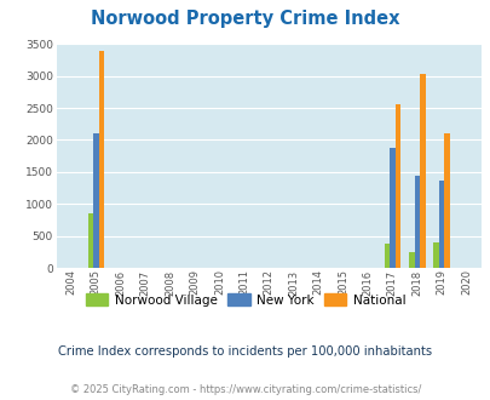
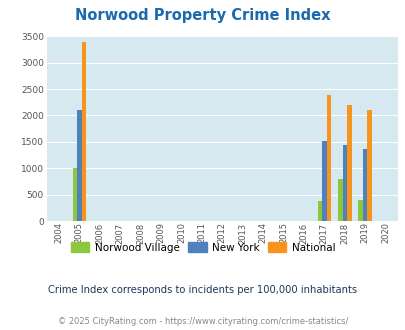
Norwood Village/2005: 860 -> 1000
New York/2017: 1880 -> 1510
National/2017: 2560 -> 2380
Norwood Village/2018: 240 -> 790
National/2018: 3040 -> 2200
